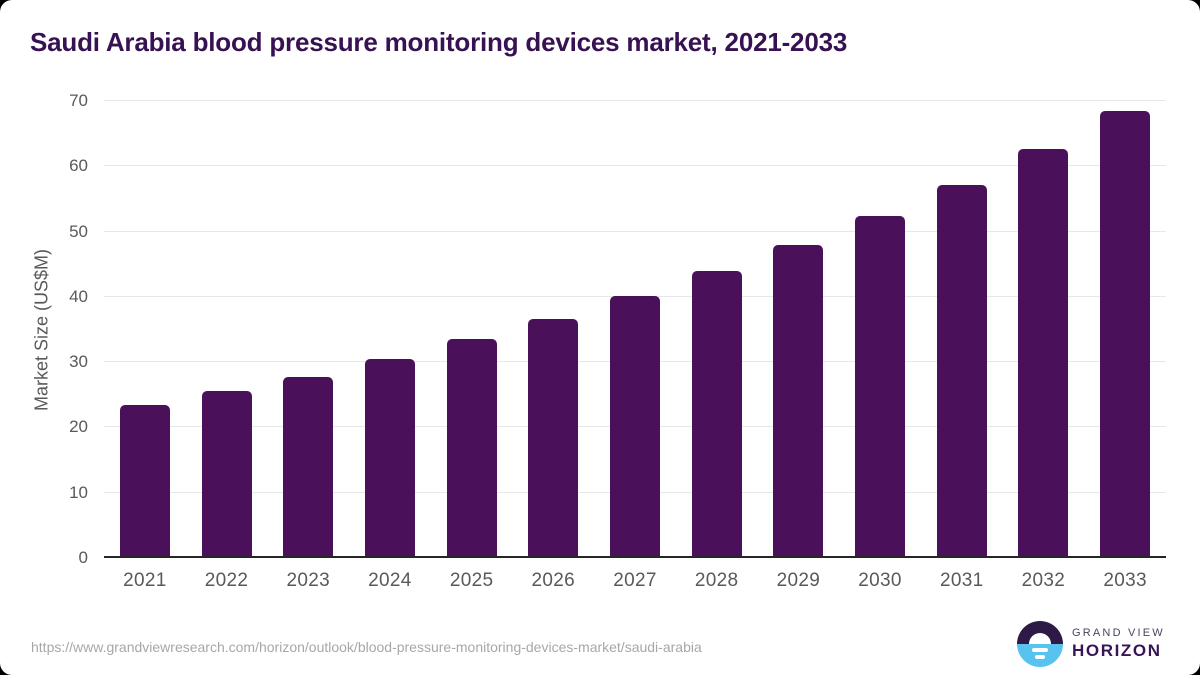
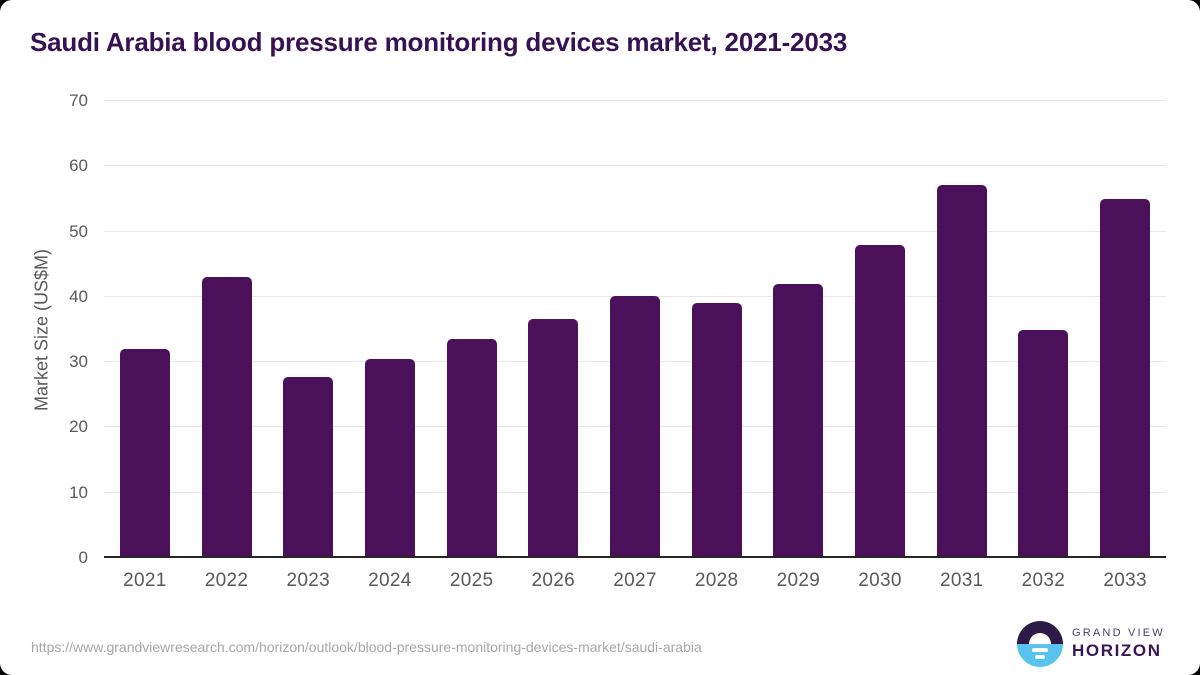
2021: 24 -> 32
2022: 26 -> 43
2028: 44 -> 39
2029: 48 -> 42
2030: 52 -> 48
2032: 63 -> 35
2033: 68 -> 55
